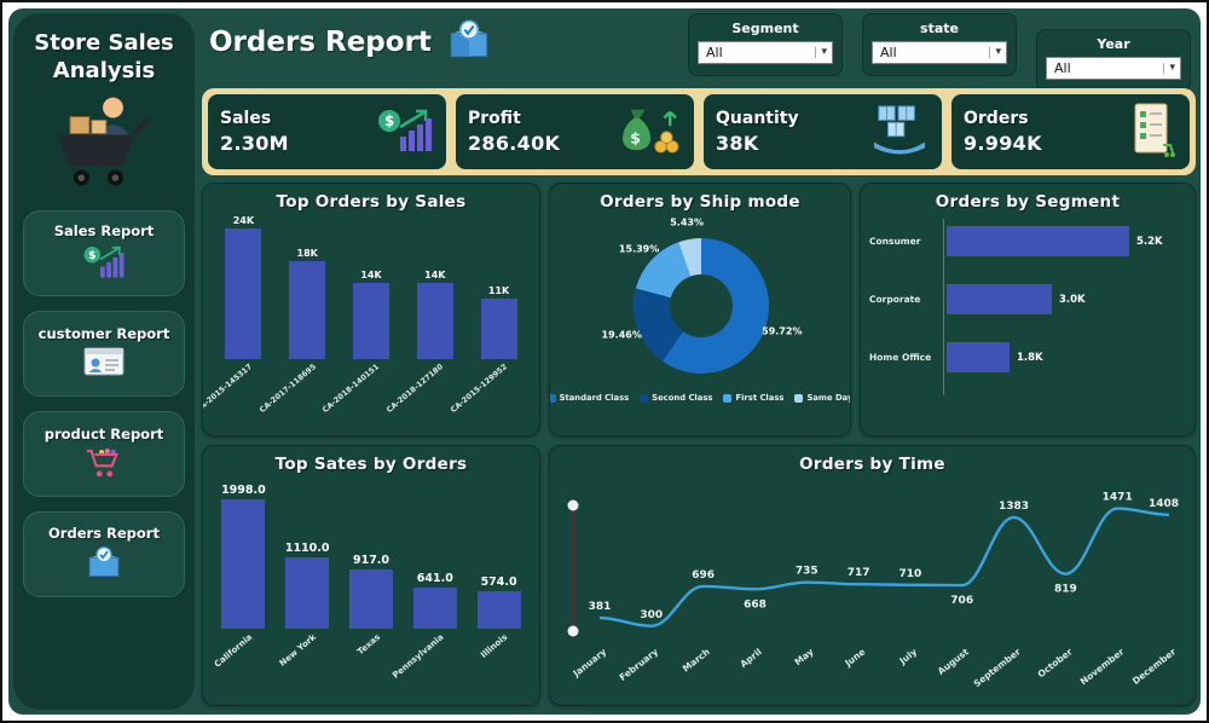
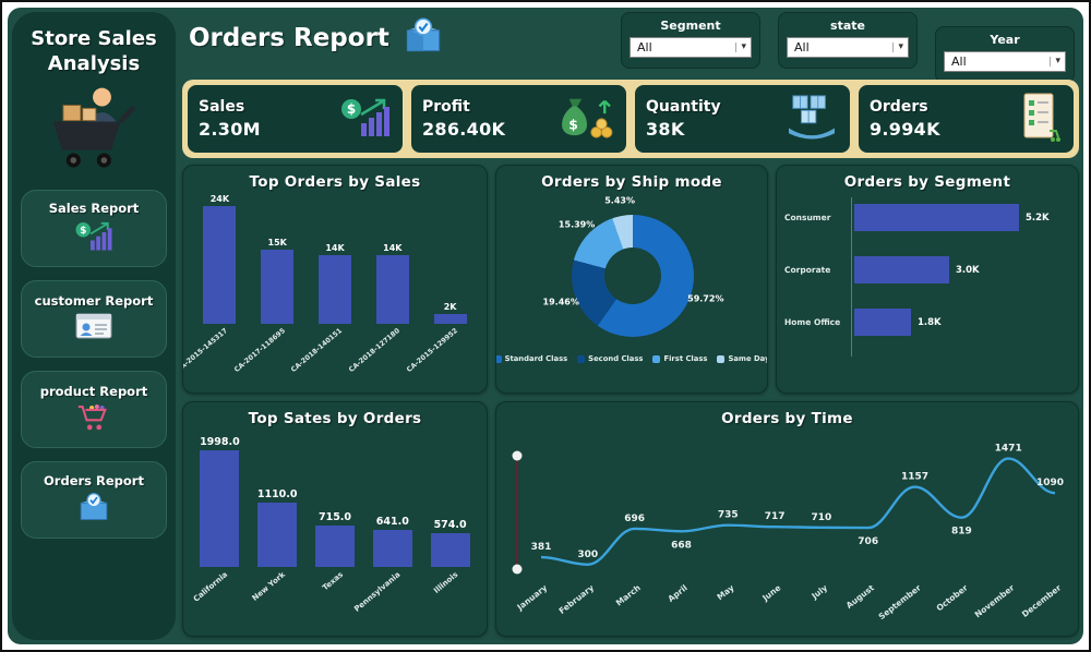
Top Orders by Sales/CA-2017-118695: 18K -> 15K
Top Orders by Sales/CA-2015-129952: 11K -> 2K
Top Sates by Orders/Texas: 917.0 -> 715.0
Orders by Time/September: 1383 -> 1157
Orders by Time/December: 1408 -> 1090
